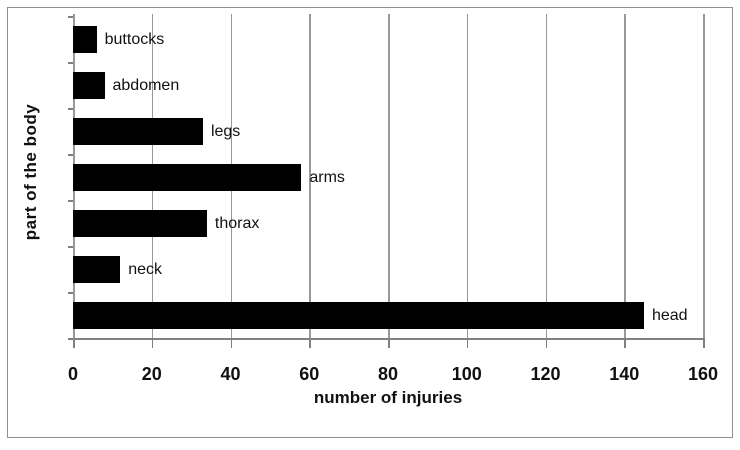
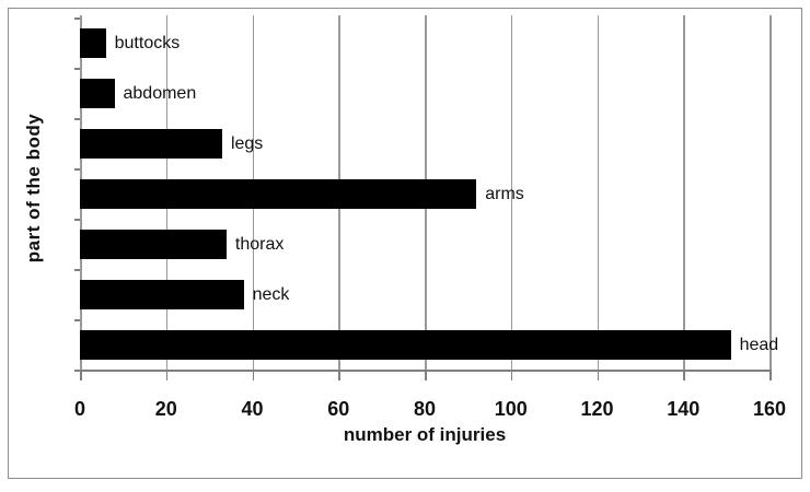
arms: 58 -> 92
neck: 12 -> 38
head: 145 -> 151
